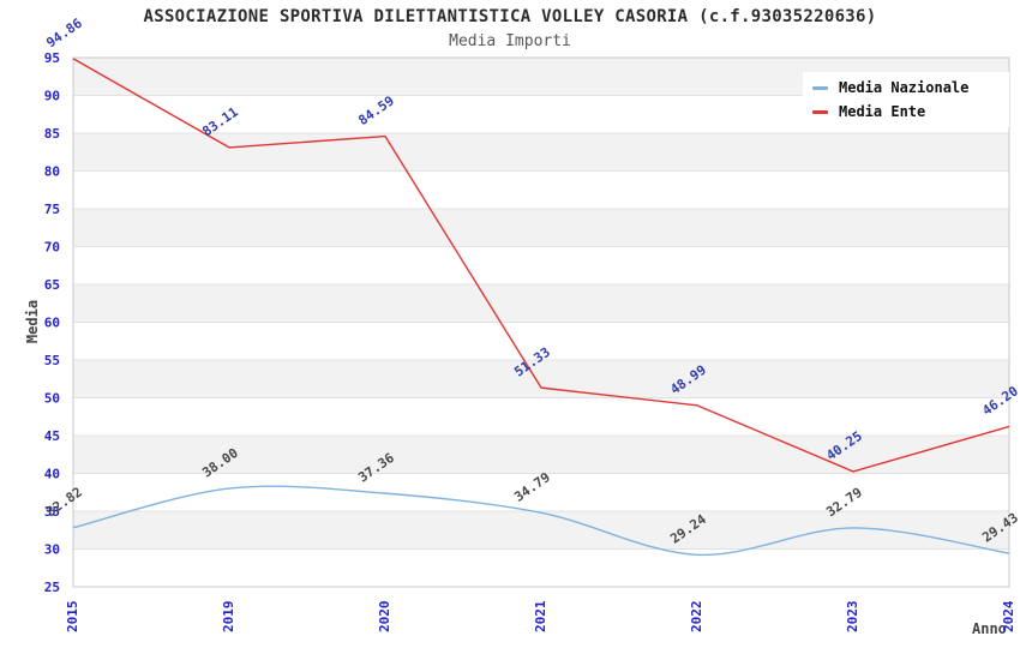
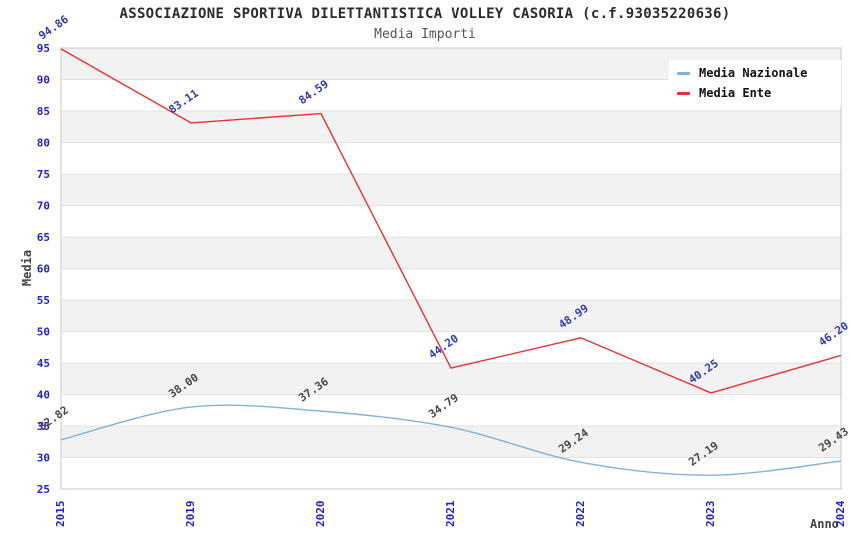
Media Ente/2021: 51.33 -> 44.20
Media Nazionale/2023: 32.79 -> 27.19
